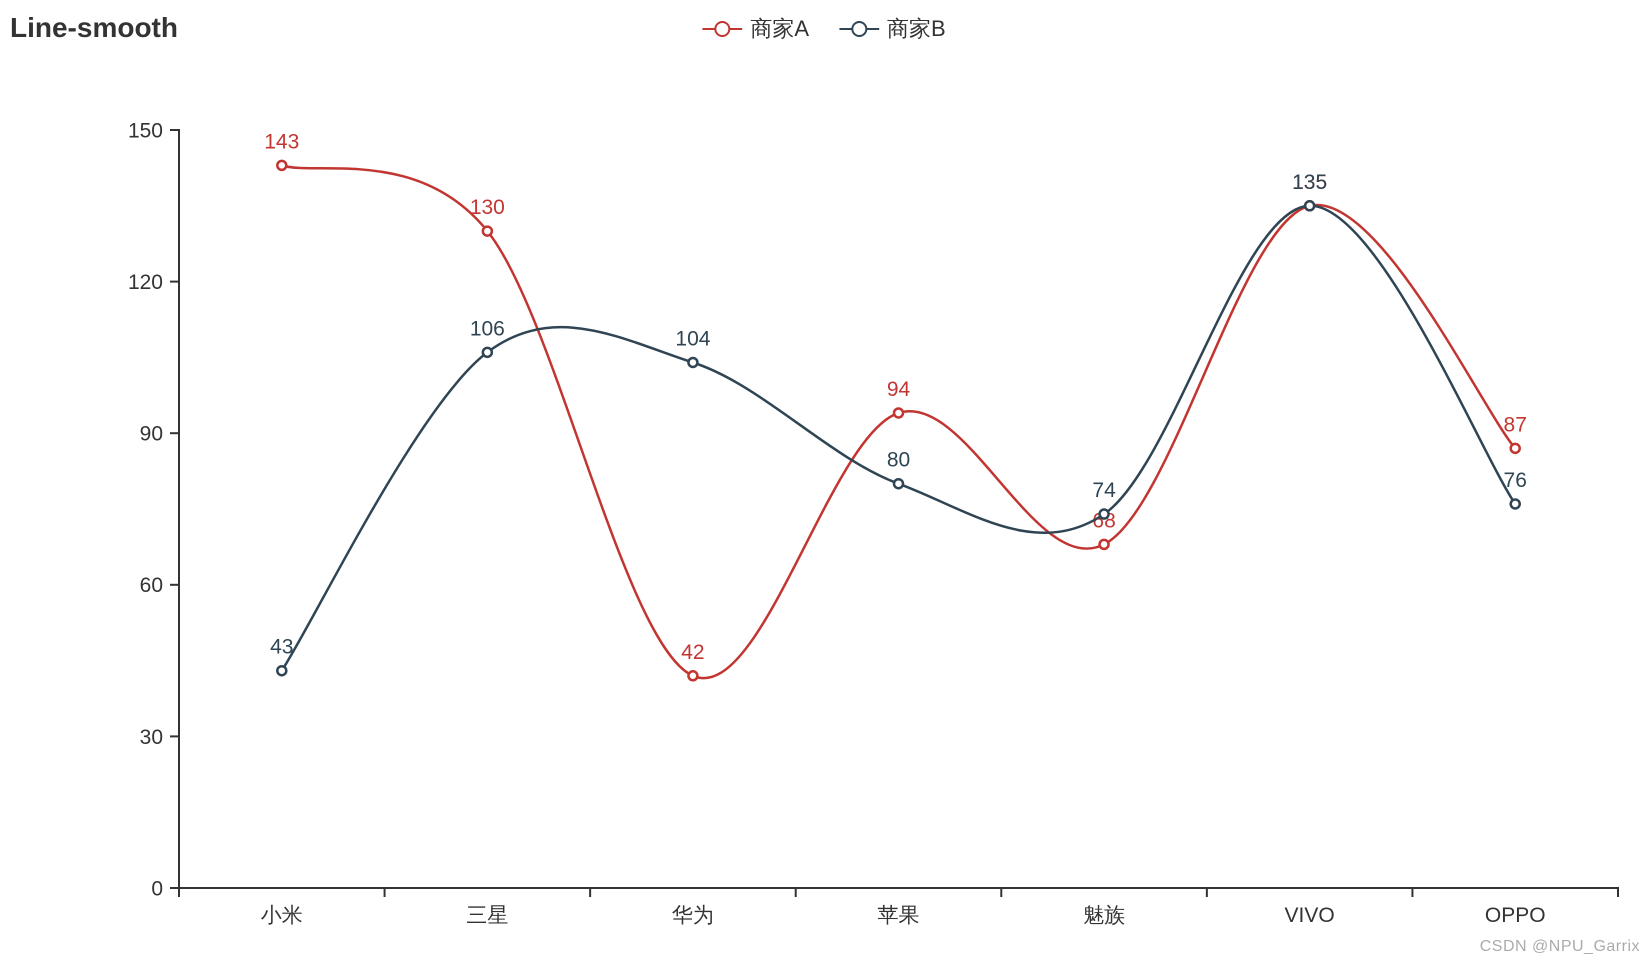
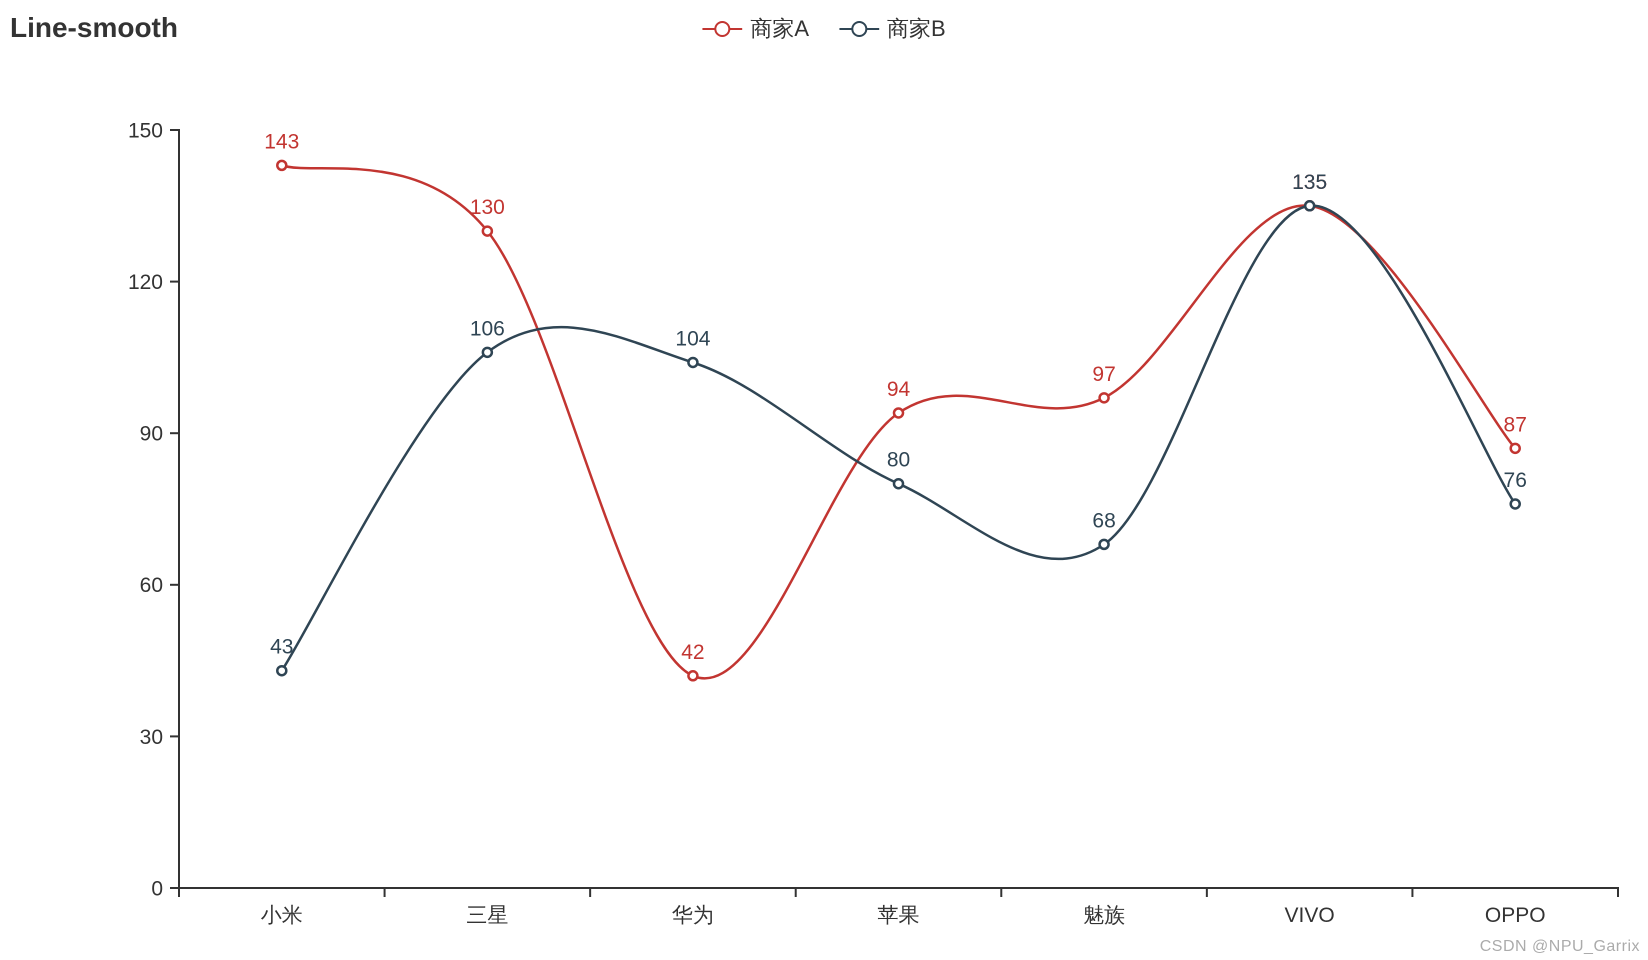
商家A/魅族: 68 -> 97
商家B/魅族: 74 -> 68
